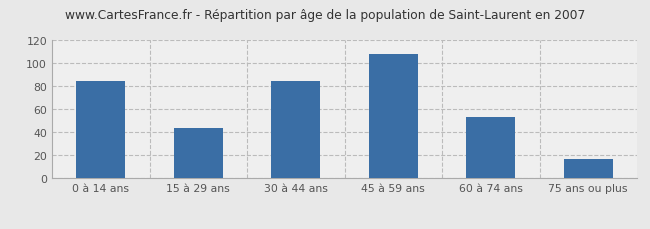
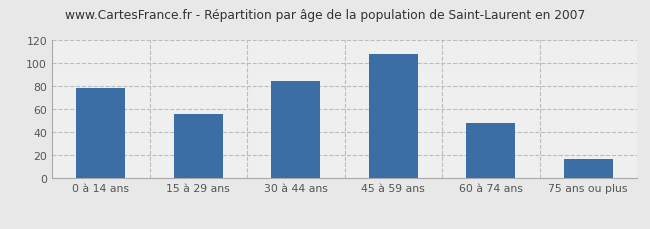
0 à 14 ans: 85 -> 79
15 à 29 ans: 44 -> 56
60 à 74 ans: 53 -> 48
